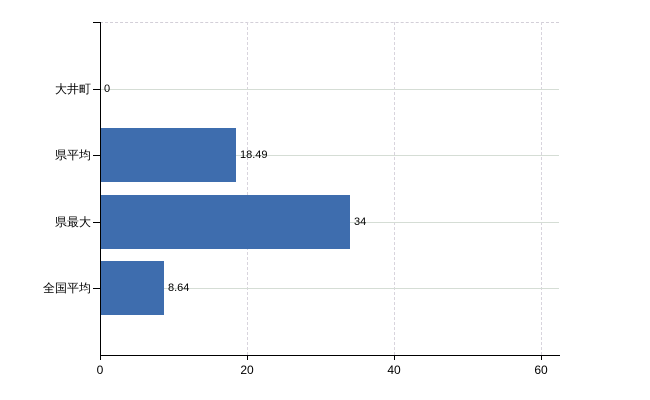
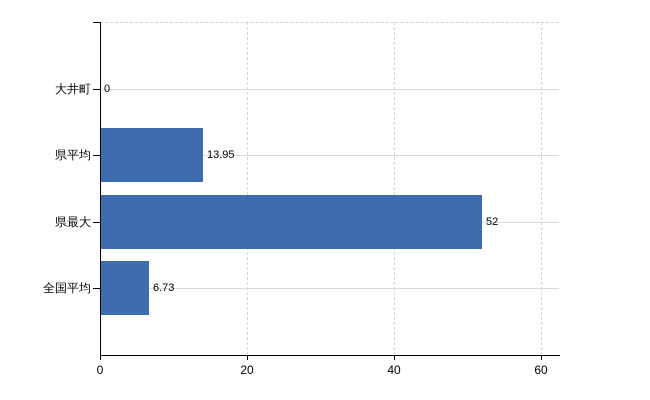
県平均: 18.49 -> 13.95
県最大: 34 -> 52
全国平均: 8.64 -> 6.73
